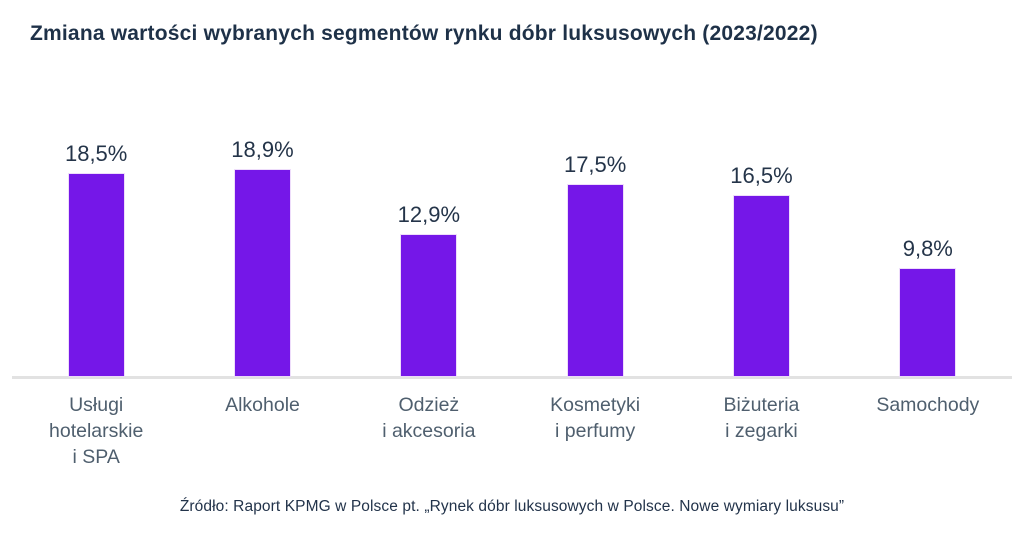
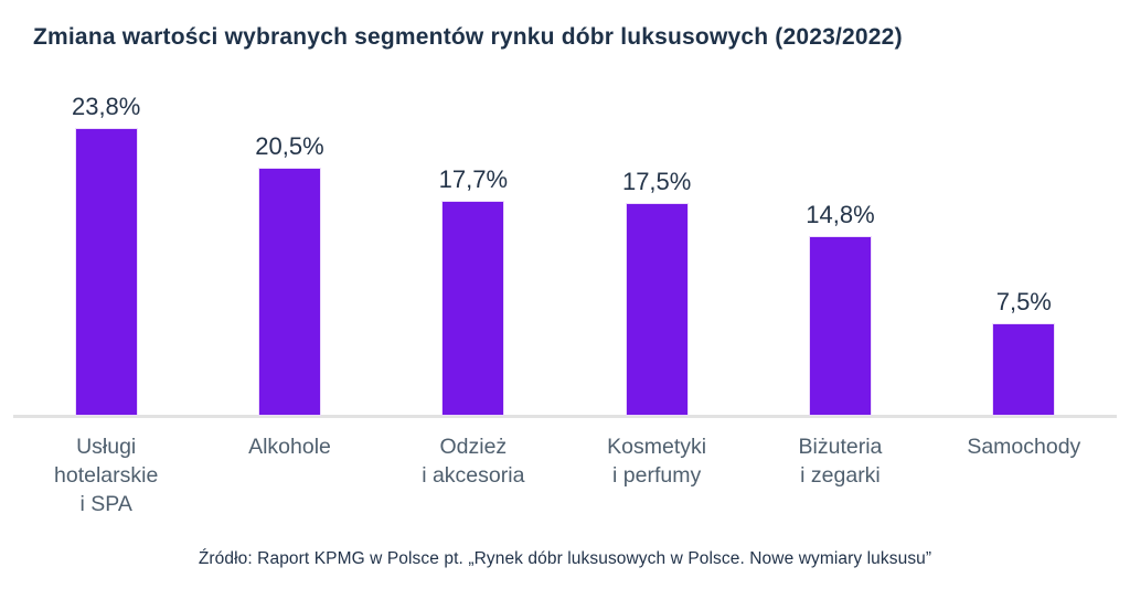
Usługi hotelarskie i SPA: 18,5% -> 23,8%
Alkohole: 18,9% -> 20,5%
Odzież i akcesoria: 12,9% -> 17,7%
Biżuteria i zegarki: 16,5% -> 14,8%
Samochody: 9,8% -> 7,5%
